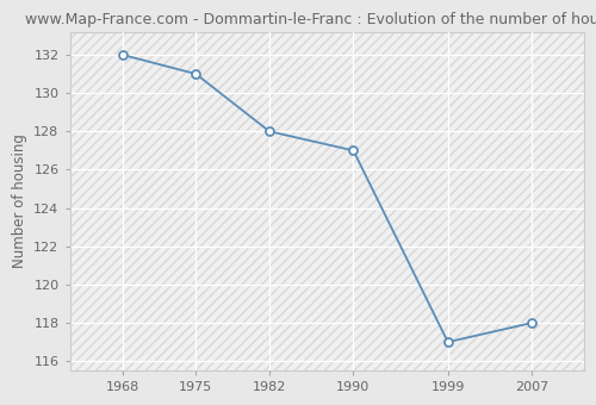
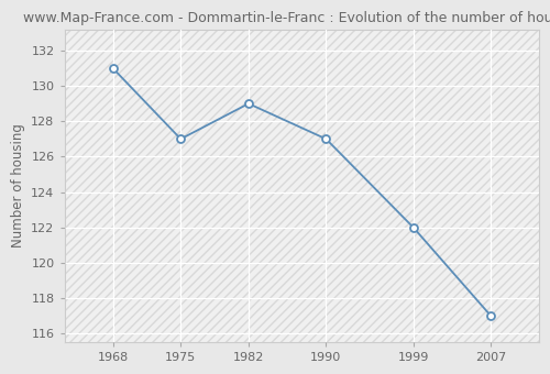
1968: 132 -> 131
1975: 131 -> 127
1982: 128 -> 129
1999: 117 -> 122
2007: 118 -> 117
